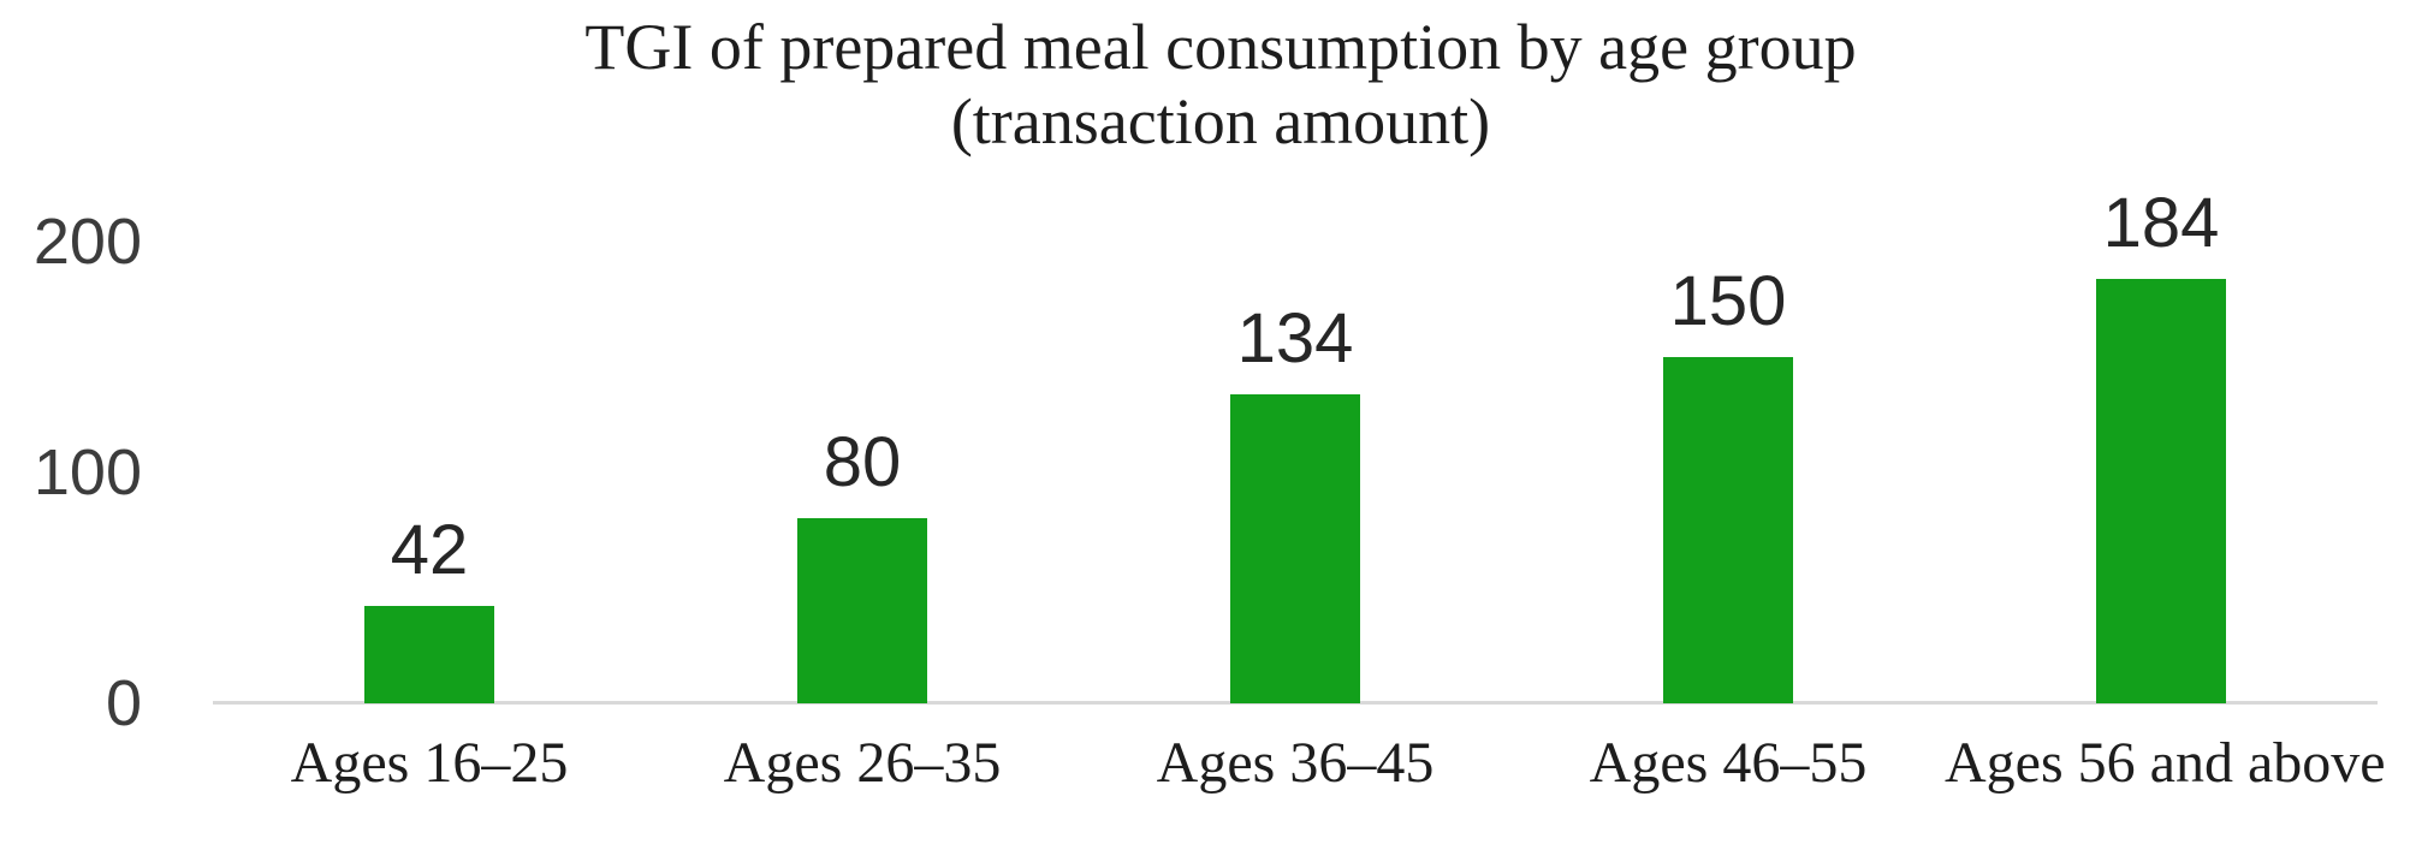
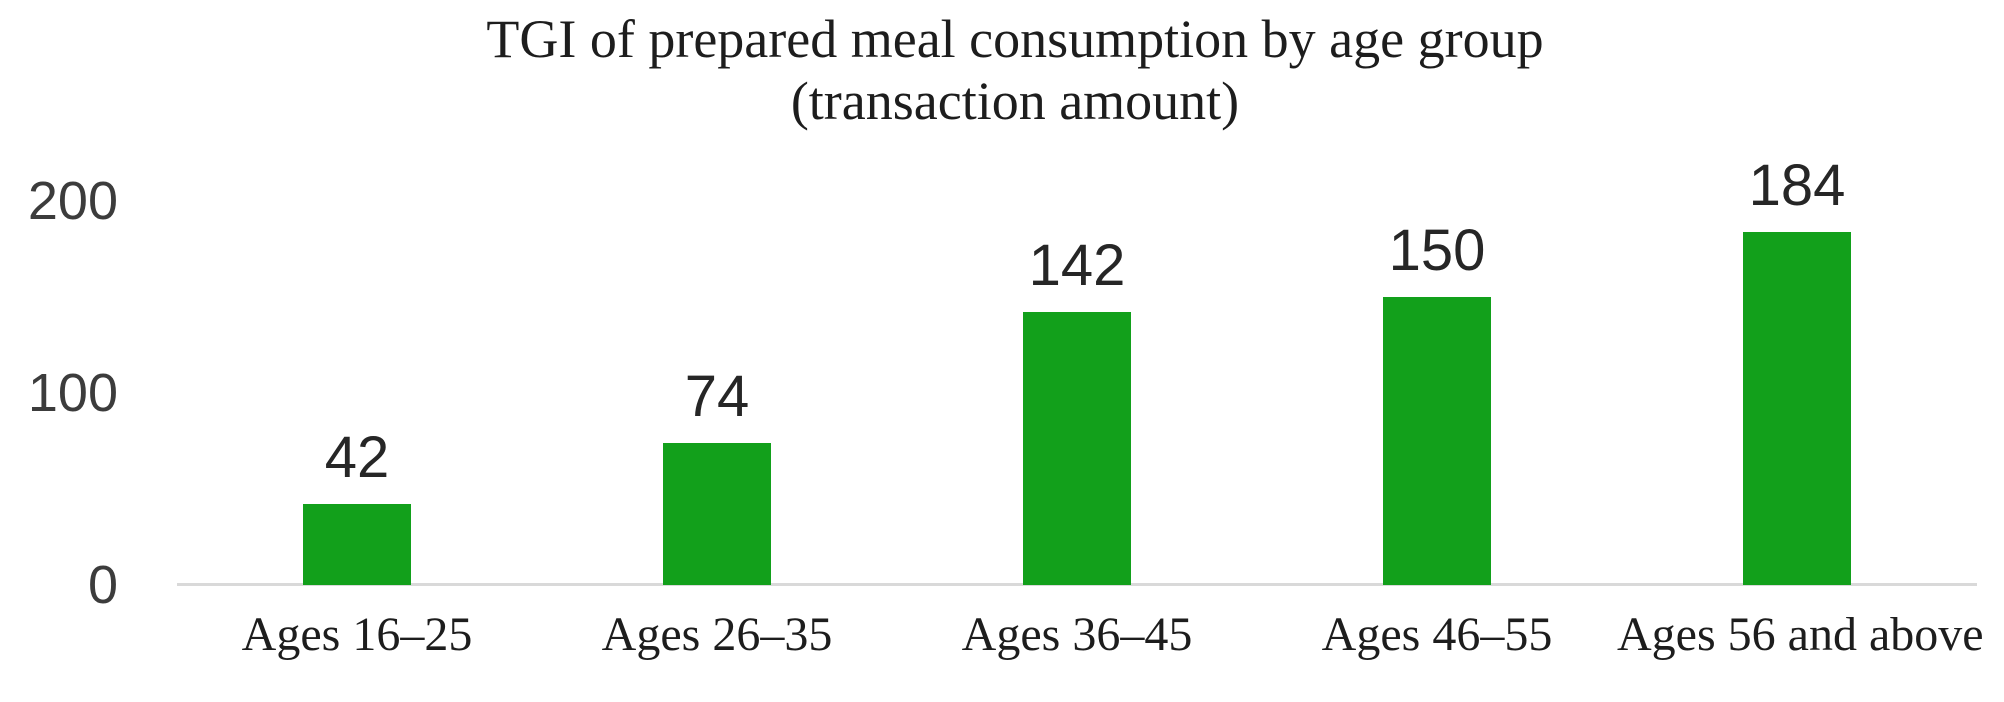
Ages 26–35: 80 -> 74
Ages 36–45: 134 -> 142
